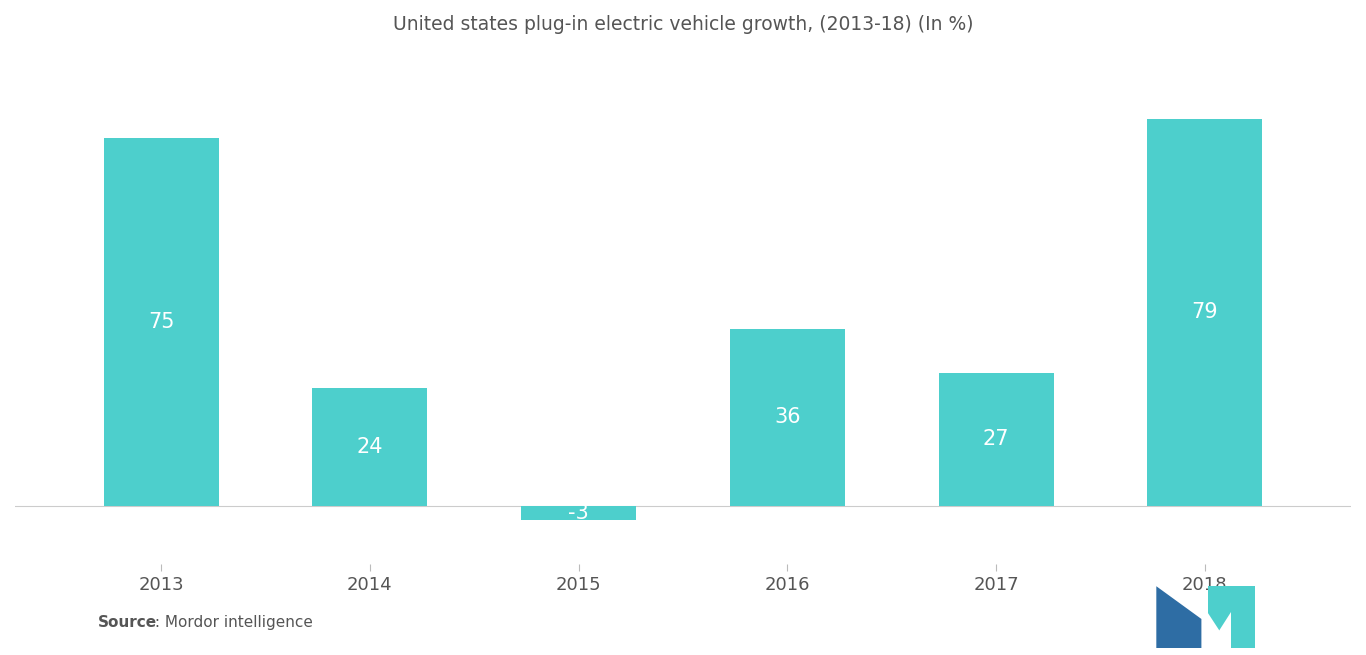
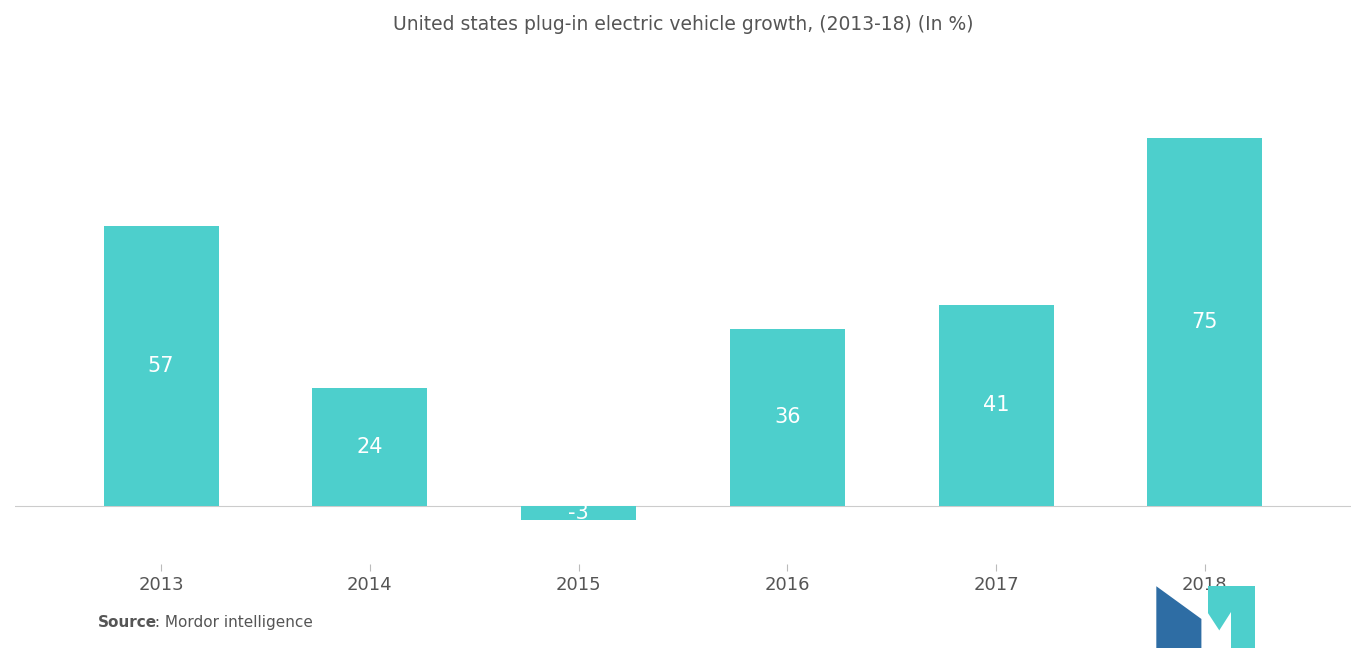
2013: 75 -> 57
2017: 27 -> 41
2018: 79 -> 75
